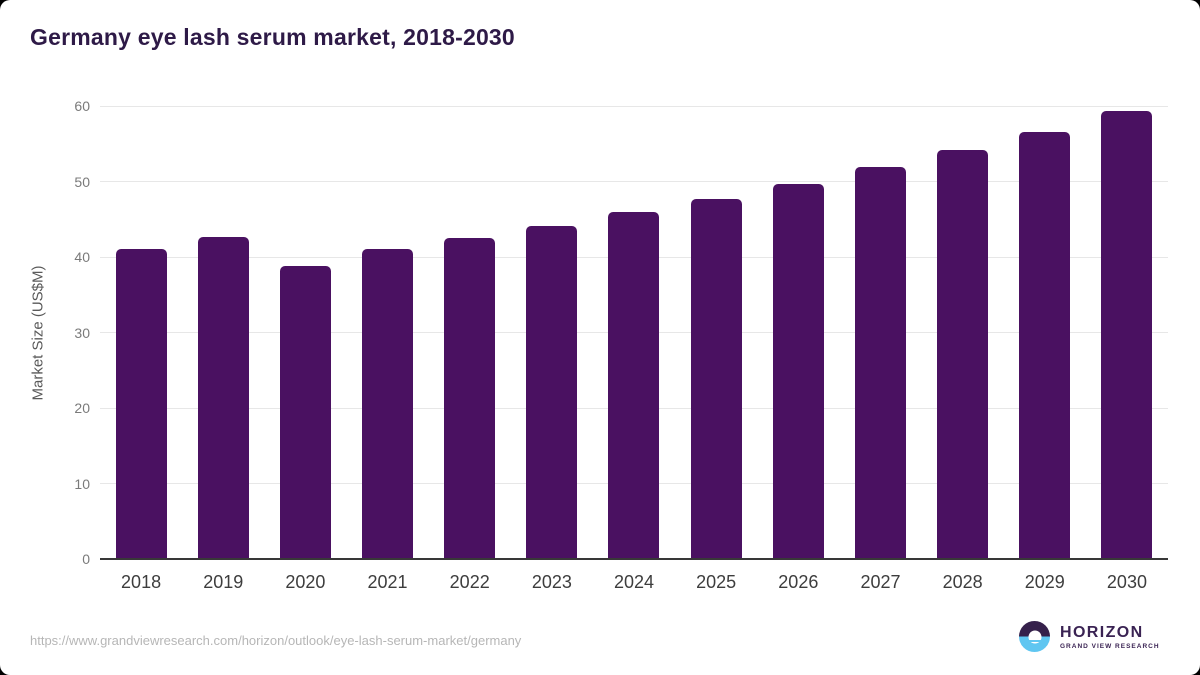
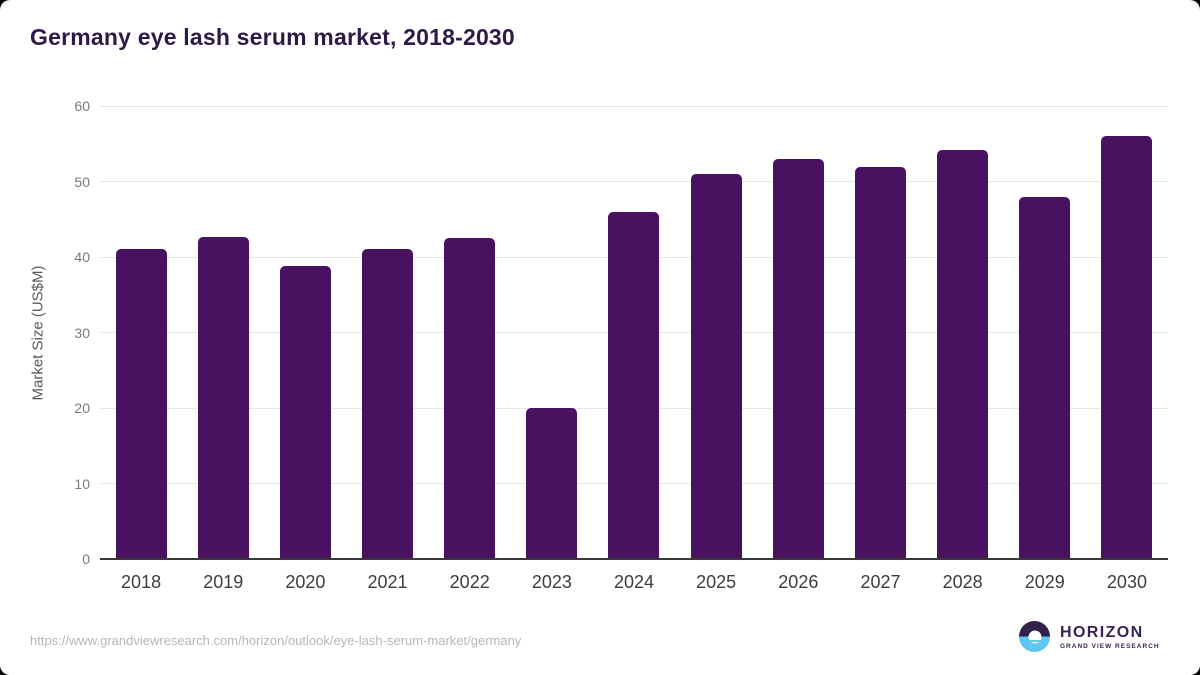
2023: 44 -> 20
2025: 48 -> 51
2026: 50 -> 53
2029: 57 -> 48
2030: 59 -> 56
